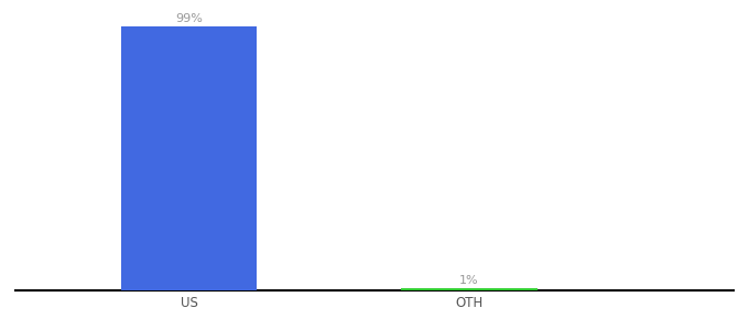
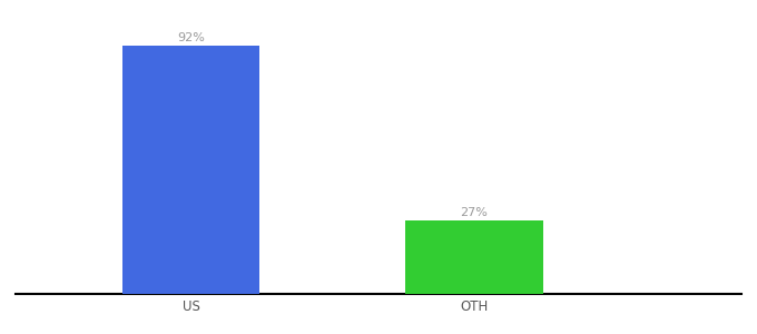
US: 99% -> 92%
OTH: 1% -> 27%
